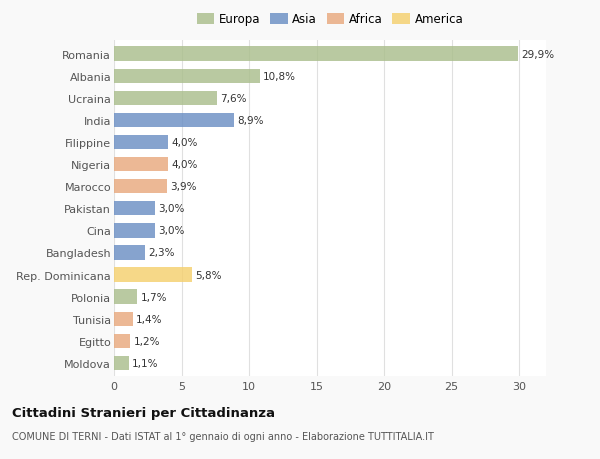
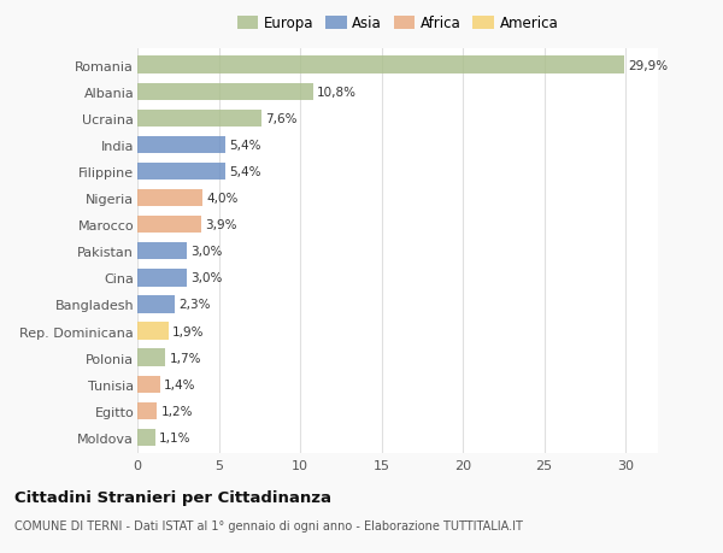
India: 8,9% -> 5,4%
Filippine: 4,0% -> 5,4%
Rep. Dominicana: 5,8% -> 1,9%
